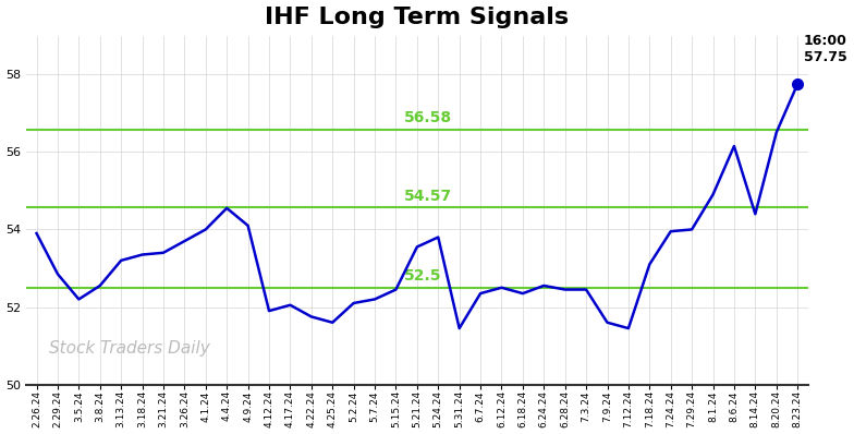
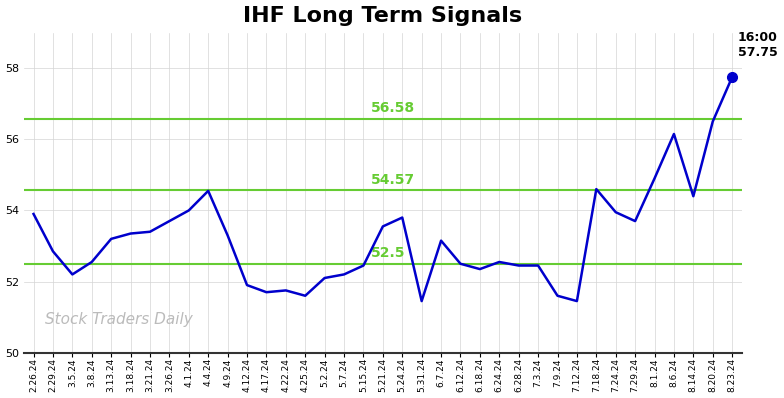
4.9.24: 54.10 -> 53.30
4.17.24: 52.05 -> 51.70
6.7.24: 52.35 -> 53.15
7.18.24: 53.10 -> 54.60
7.29.24: 54.00 -> 53.70
